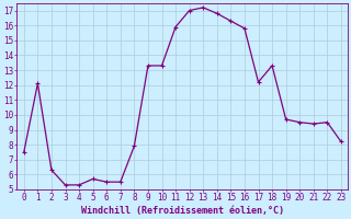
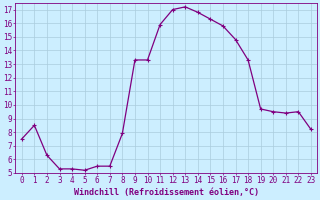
1: 12.1 -> 8.5
5: 5.7 -> 5.2
17: 12.2 -> 14.8
